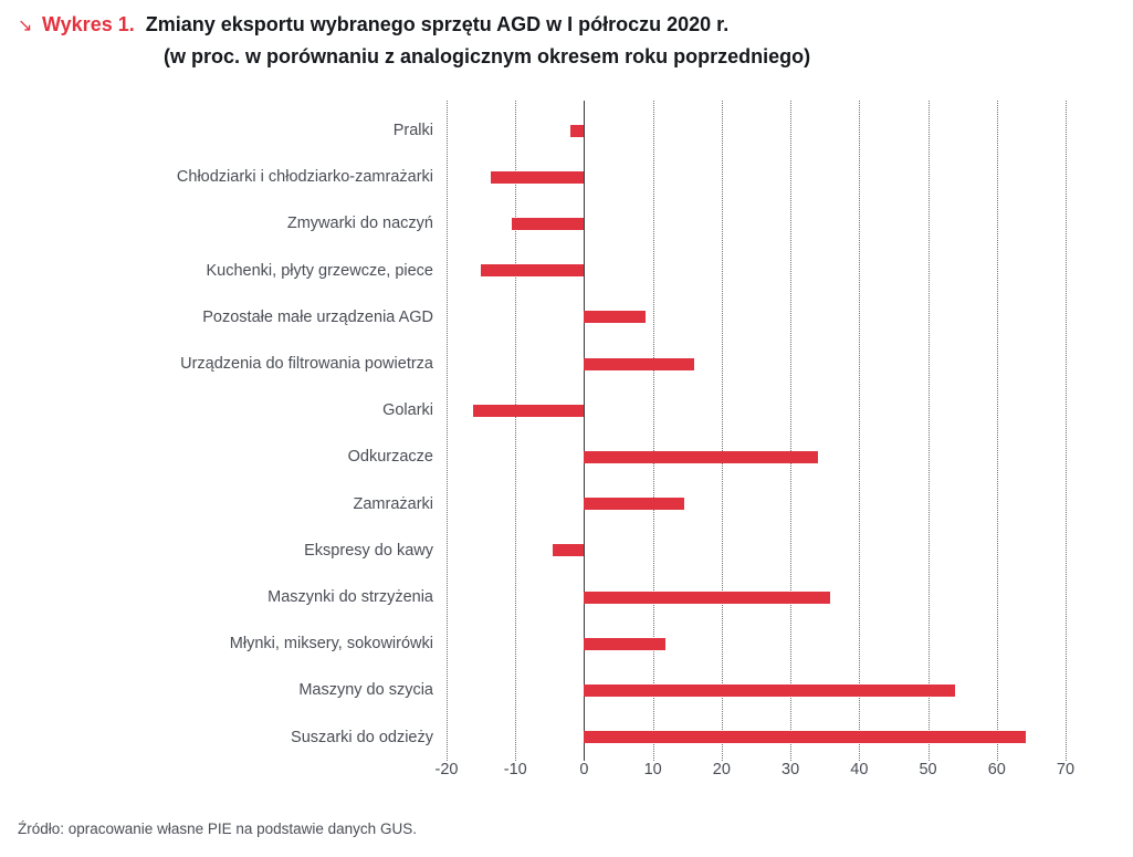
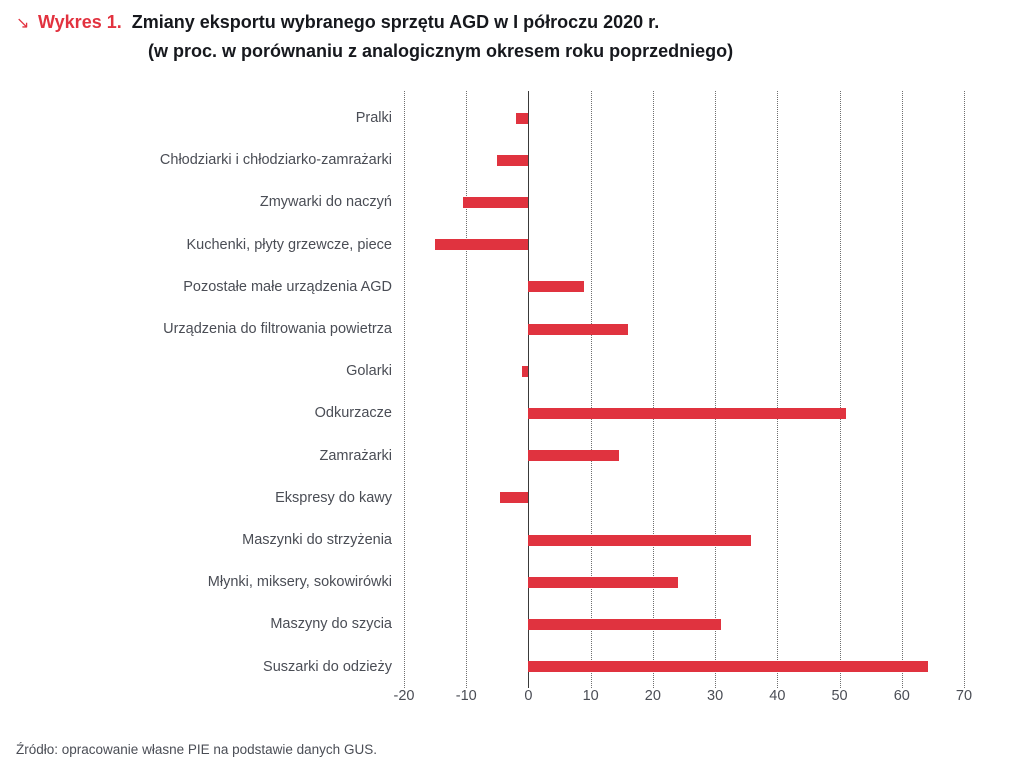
Chłodziarki i chłodziarko-zamrażarki: -14 -> -5
Golarki: -16 -> -1
Odkurzacze: 34 -> 51
Młynki, miksery, sokowirówki: 12 -> 24
Maszyny do szycia: 54 -> 31
